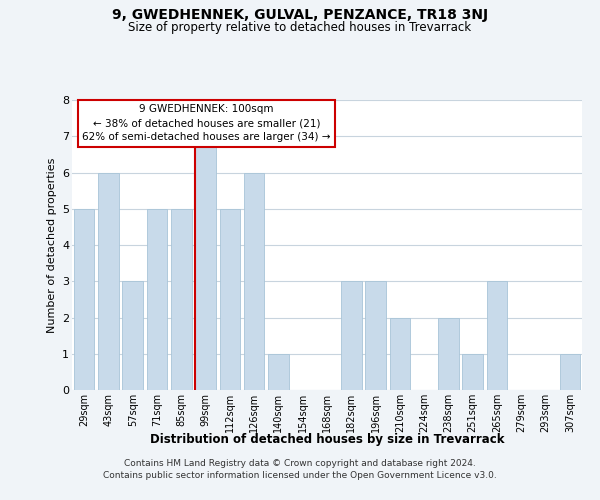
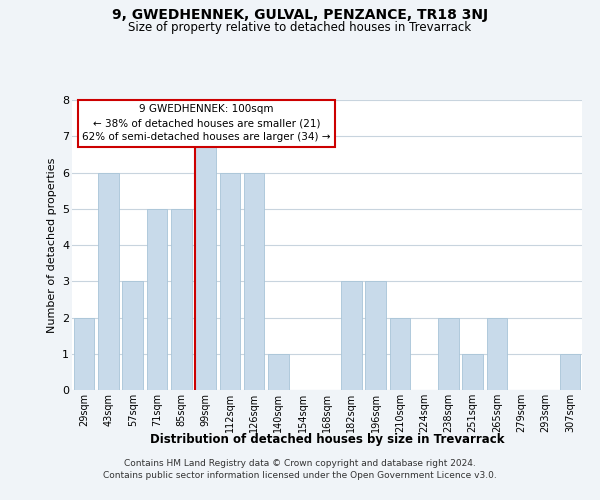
29sqm: 5 -> 2
112sqm: 5 -> 6
265sqm: 3 -> 2
